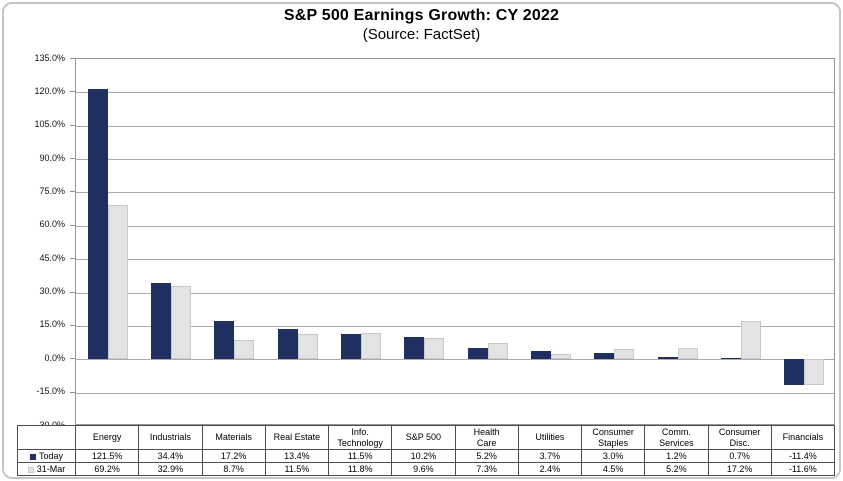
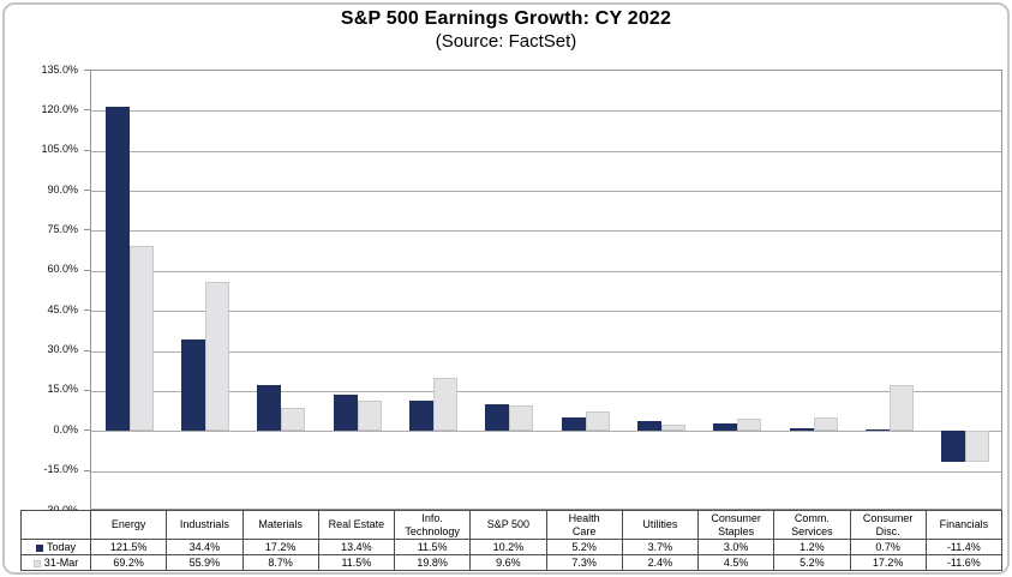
31-Mar/Industrials: 32.9% -> 55.9%
31-Mar/Info. Technology: 11.8% -> 19.8%
